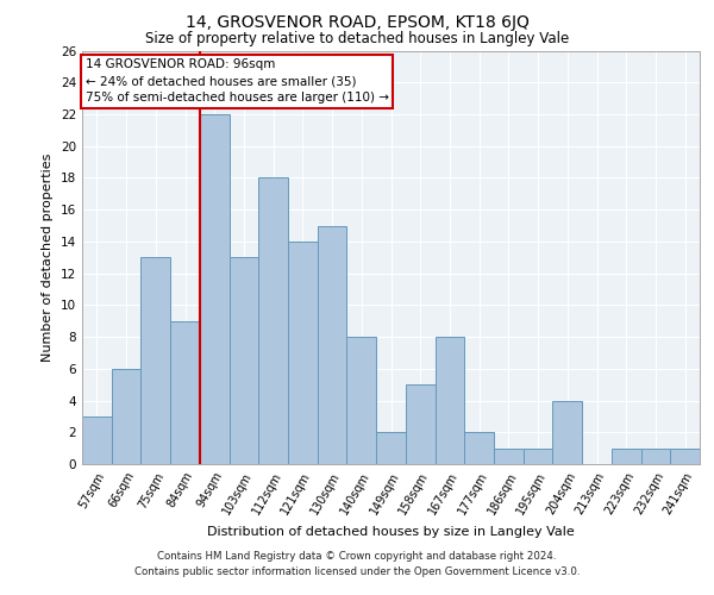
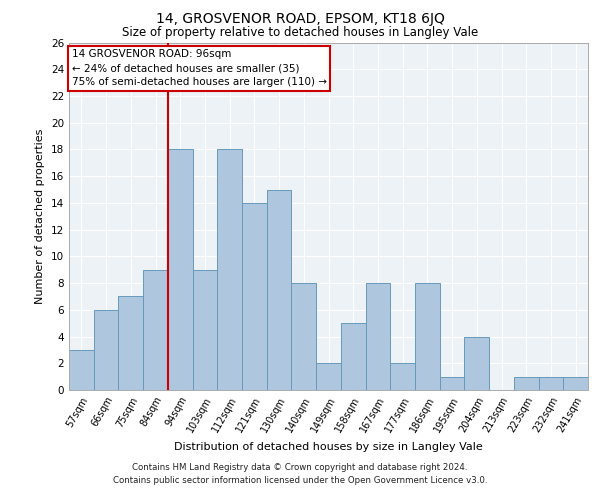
75sqm: 13 -> 7
94sqm: 22 -> 18
103sqm: 13 -> 9
186sqm: 1 -> 8
